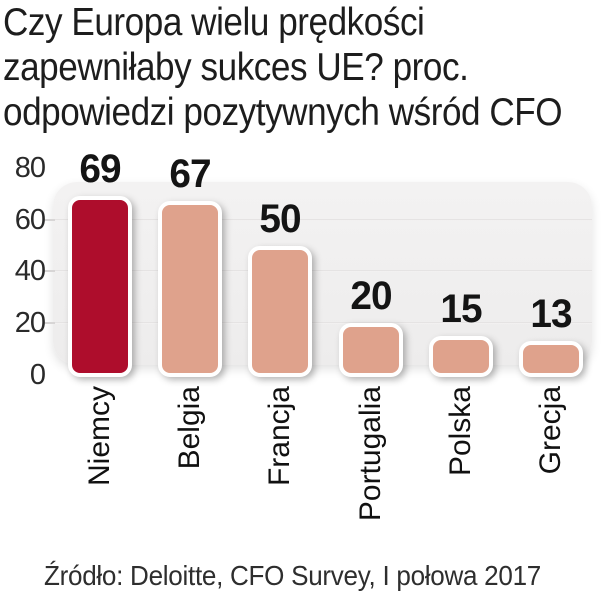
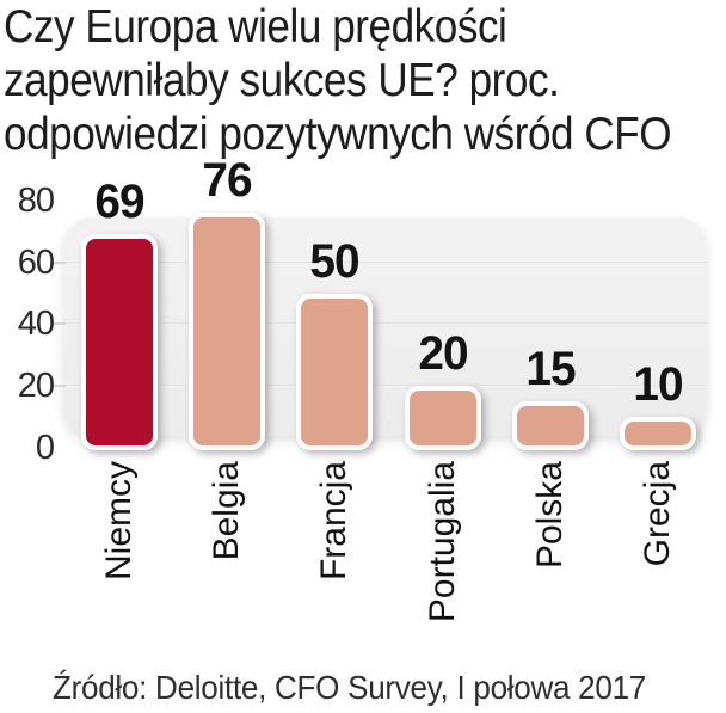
Belgia: 67 -> 76
Grecja: 13 -> 10
